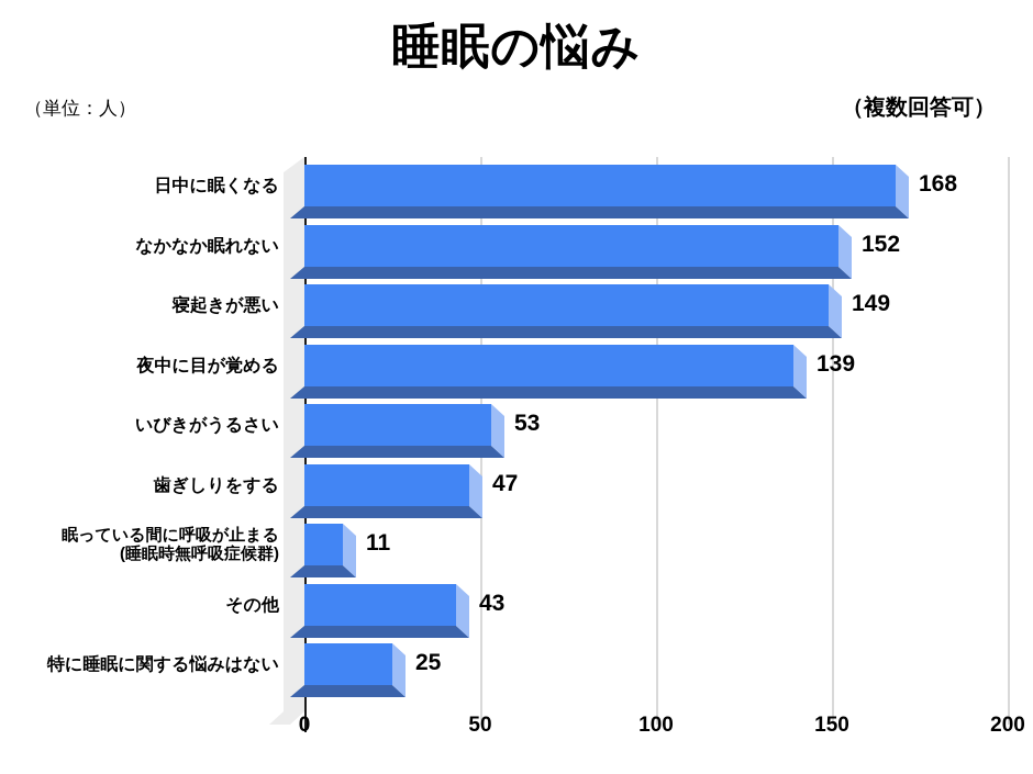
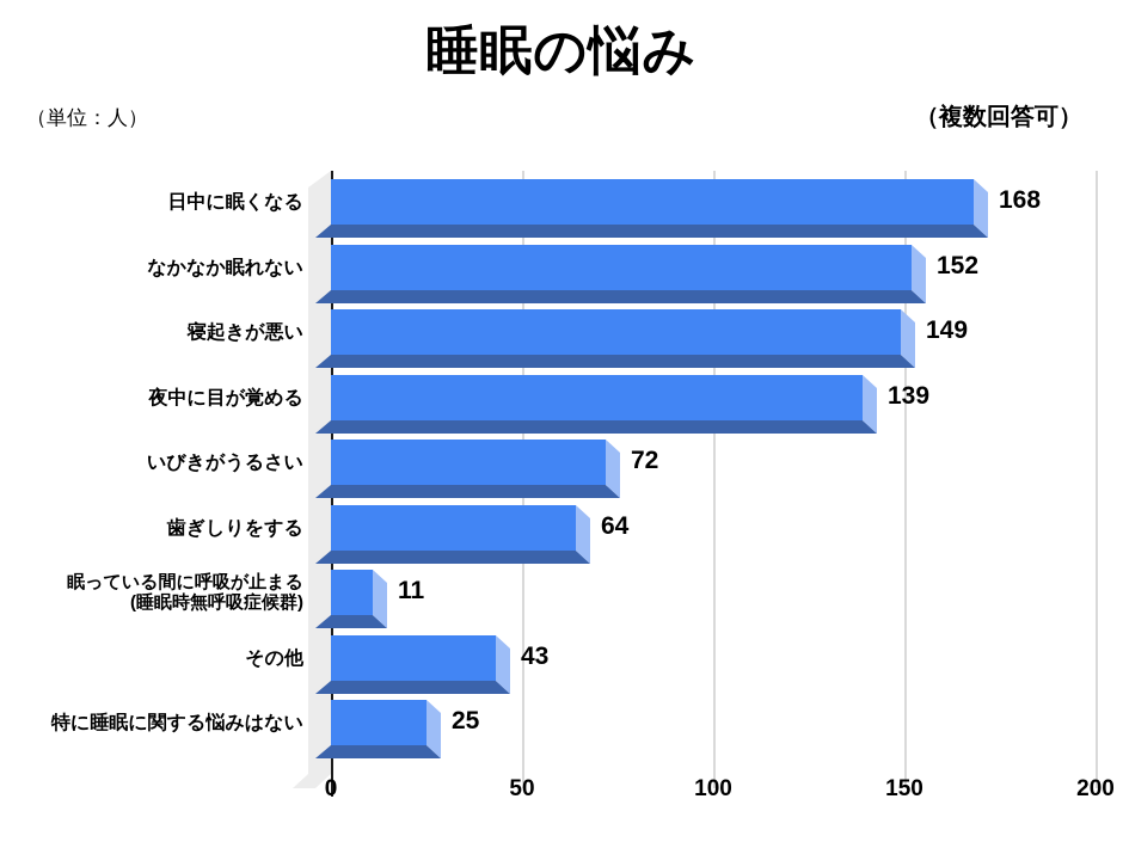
いびきがうるさい: 53 -> 72
歯ぎしりをする: 47 -> 64
